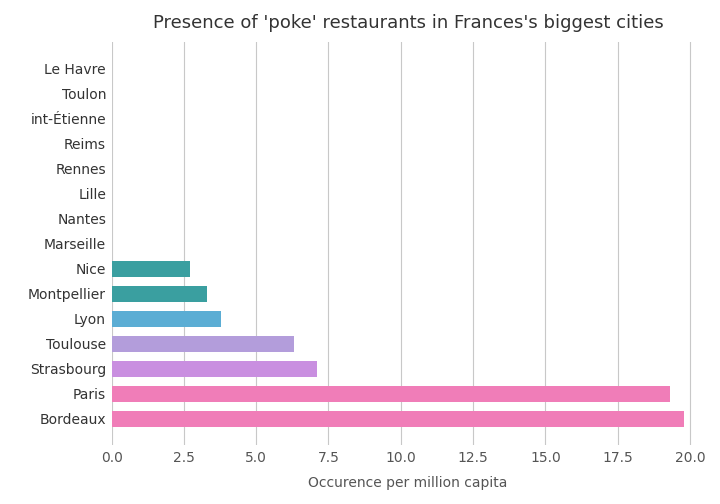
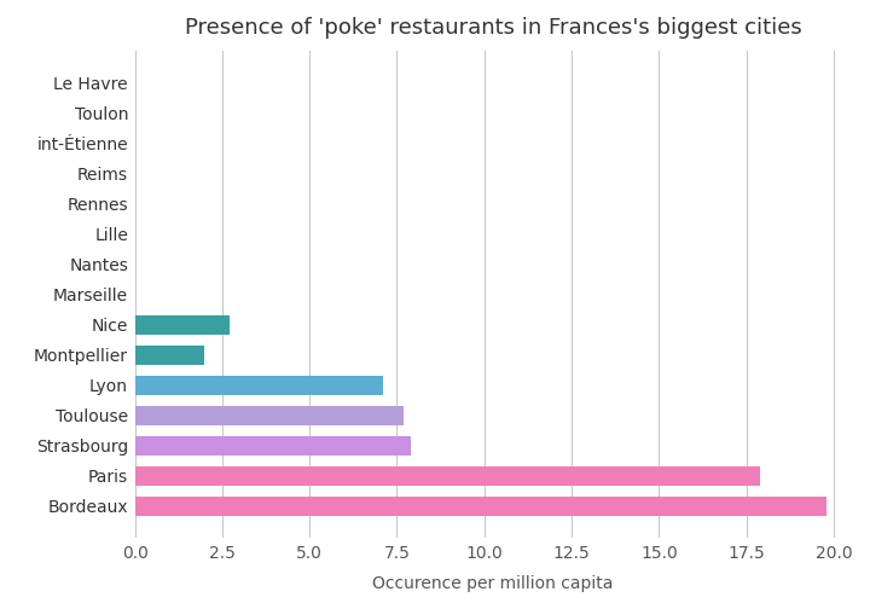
Montpellier: 3.3 -> 2.0
Lyon: 3.8 -> 7.1
Toulouse: 6.3 -> 7.7
Strasbourg: 7.1 -> 7.9
Paris: 19.3 -> 17.9
